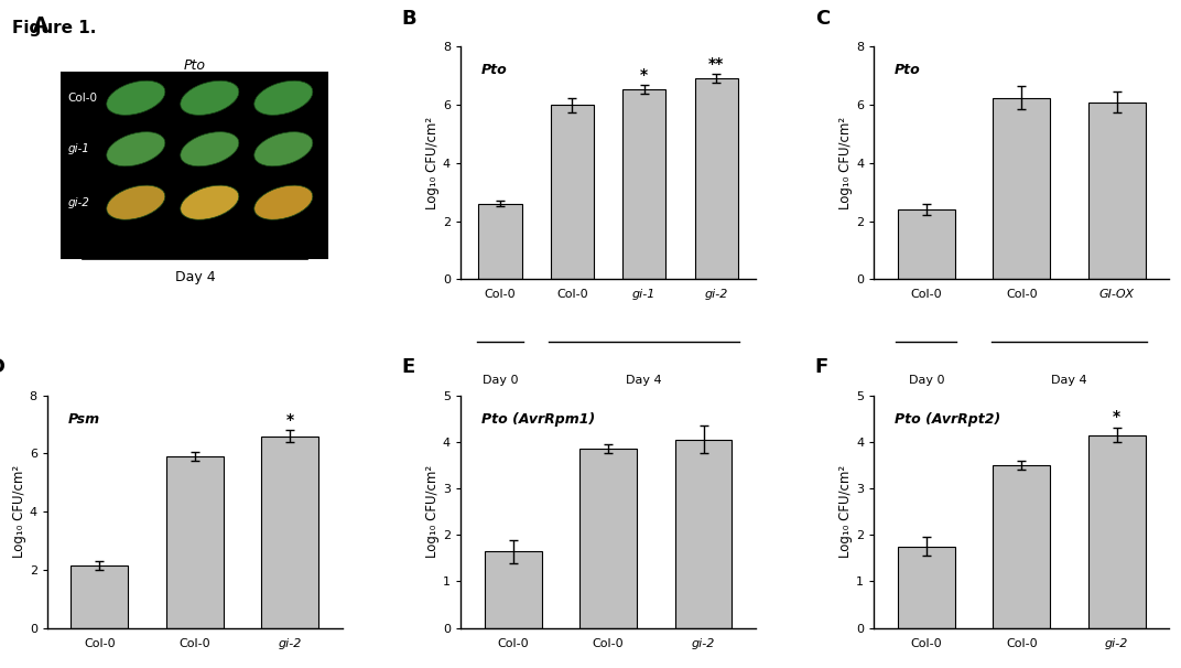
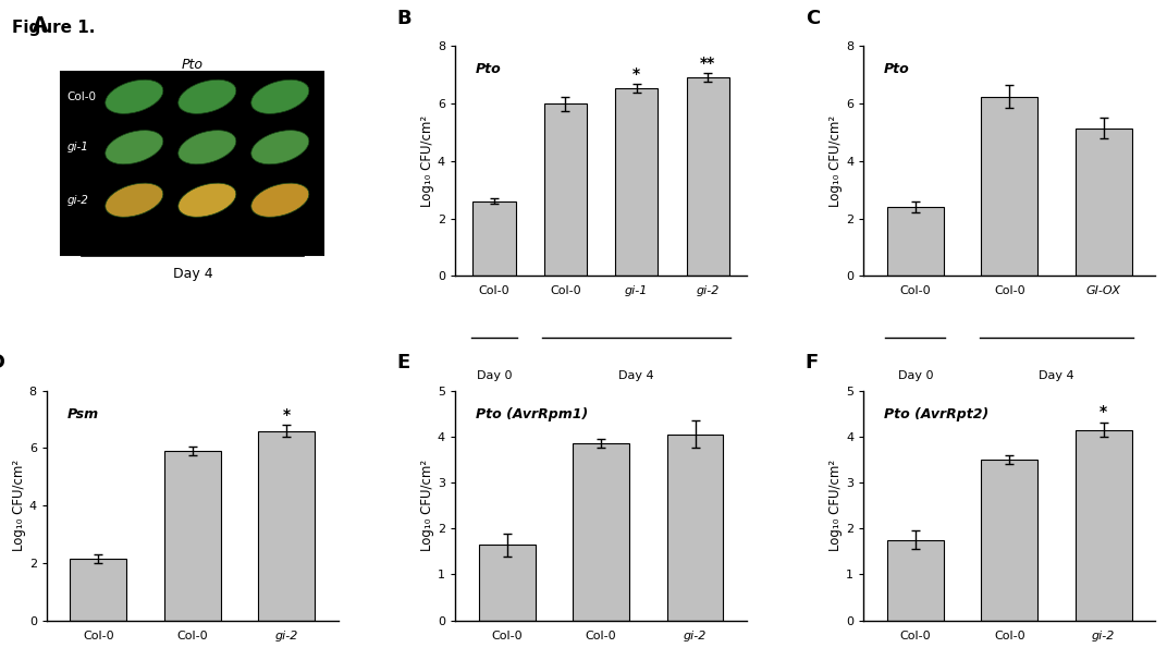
GI-OX: 6.10 -> 5.15
